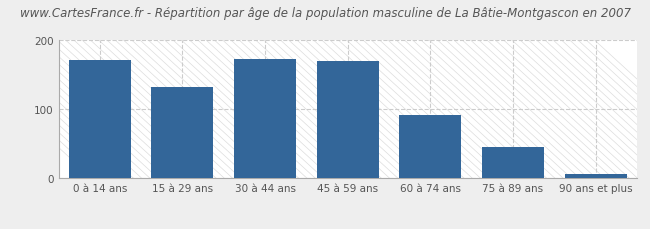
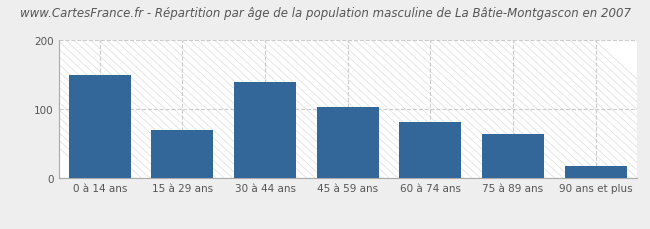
0 à 14 ans: 172 -> 150
15 à 29 ans: 132 -> 70
30 à 44 ans: 173 -> 140
45 à 59 ans: 170 -> 104
60 à 74 ans: 92 -> 82
75 à 89 ans: 45 -> 64
90 ans et plus: 7 -> 18
